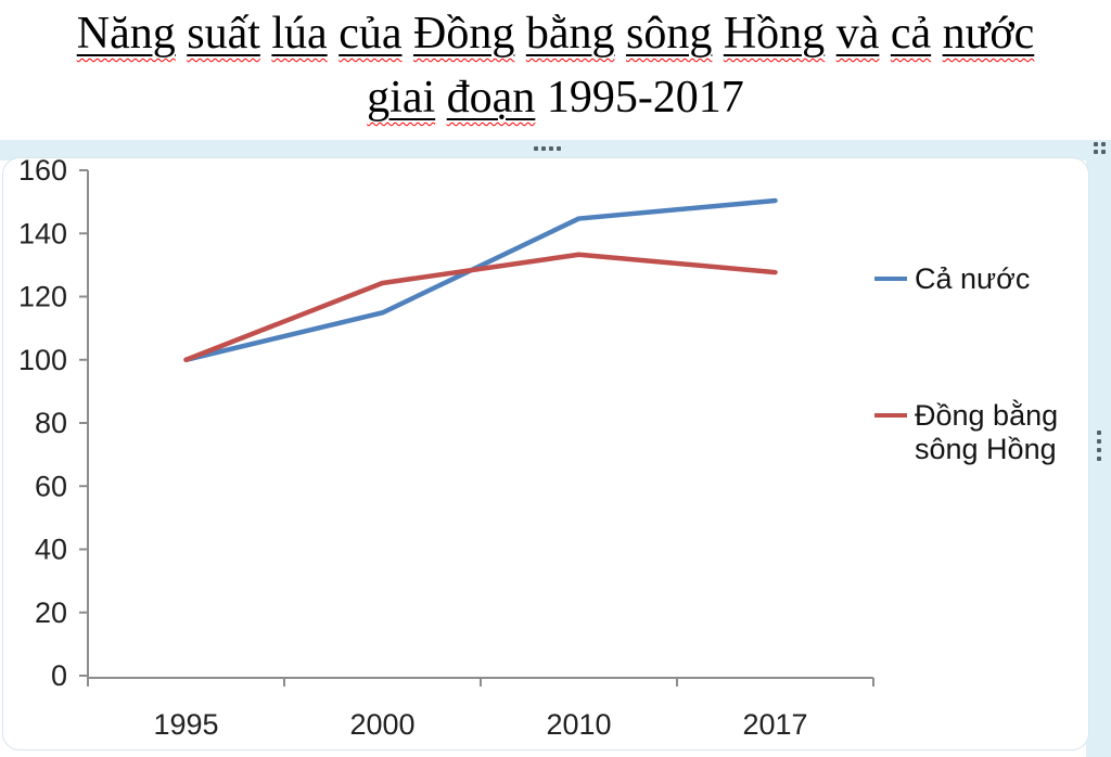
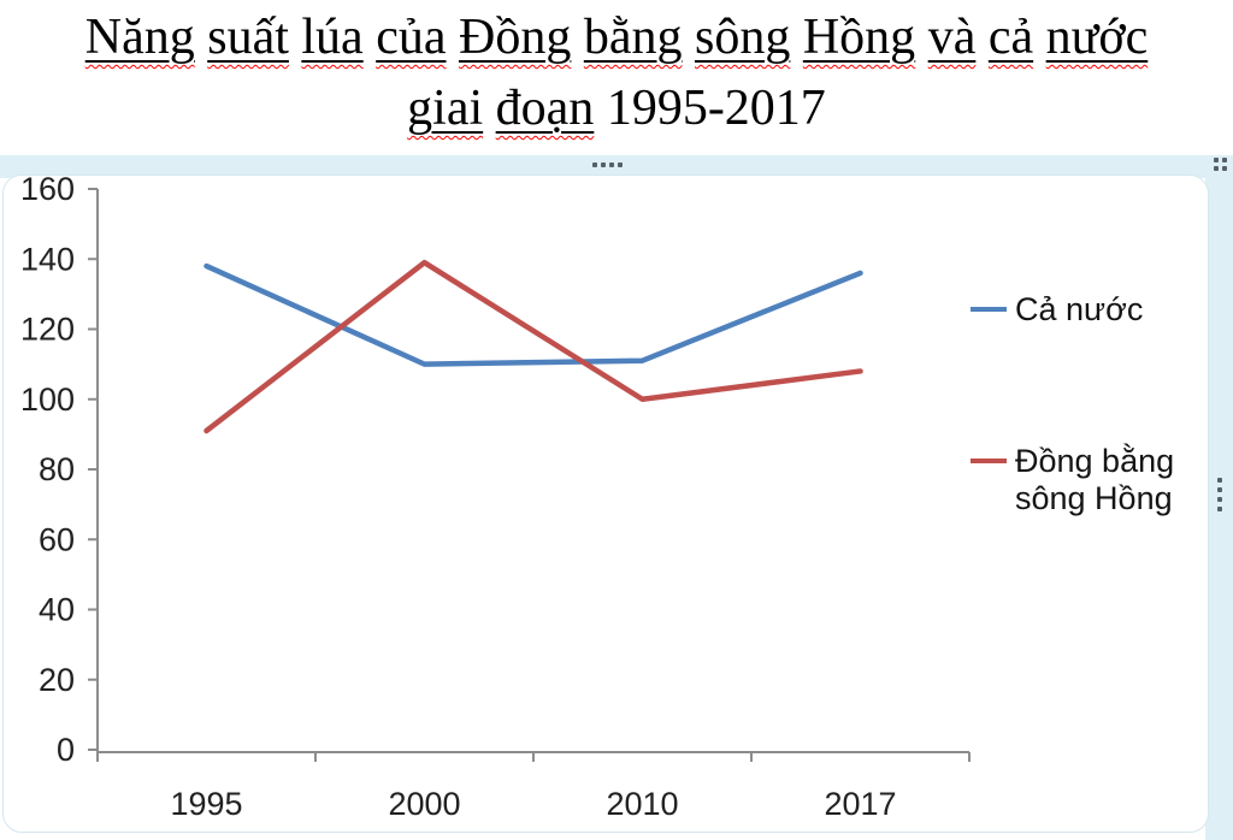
Cả nước/1995: 100 -> 138
Đồng bằng sông Hồng/1995: 100 -> 91
Cả nước/2000: 115 -> 110
Đồng bằng sông Hồng/2000: 124 -> 139
Cả nước/2010: 145 -> 111
Đồng bằng sông Hồng/2010: 133 -> 100
Cả nước/2017: 150 -> 136
Đồng bằng sông Hồng/2017: 128 -> 108
